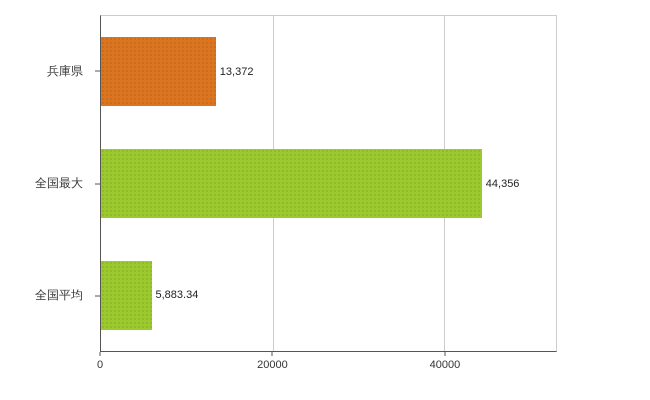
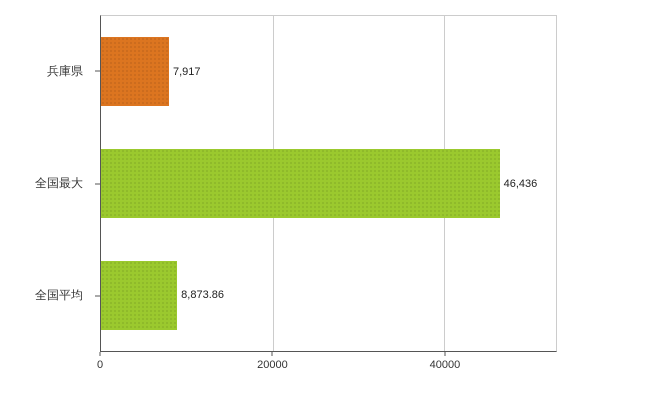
兵庫県: 13,372 -> 7,917
全国最大: 44,356 -> 46,436
全国平均: 5,883.34 -> 8,873.86
